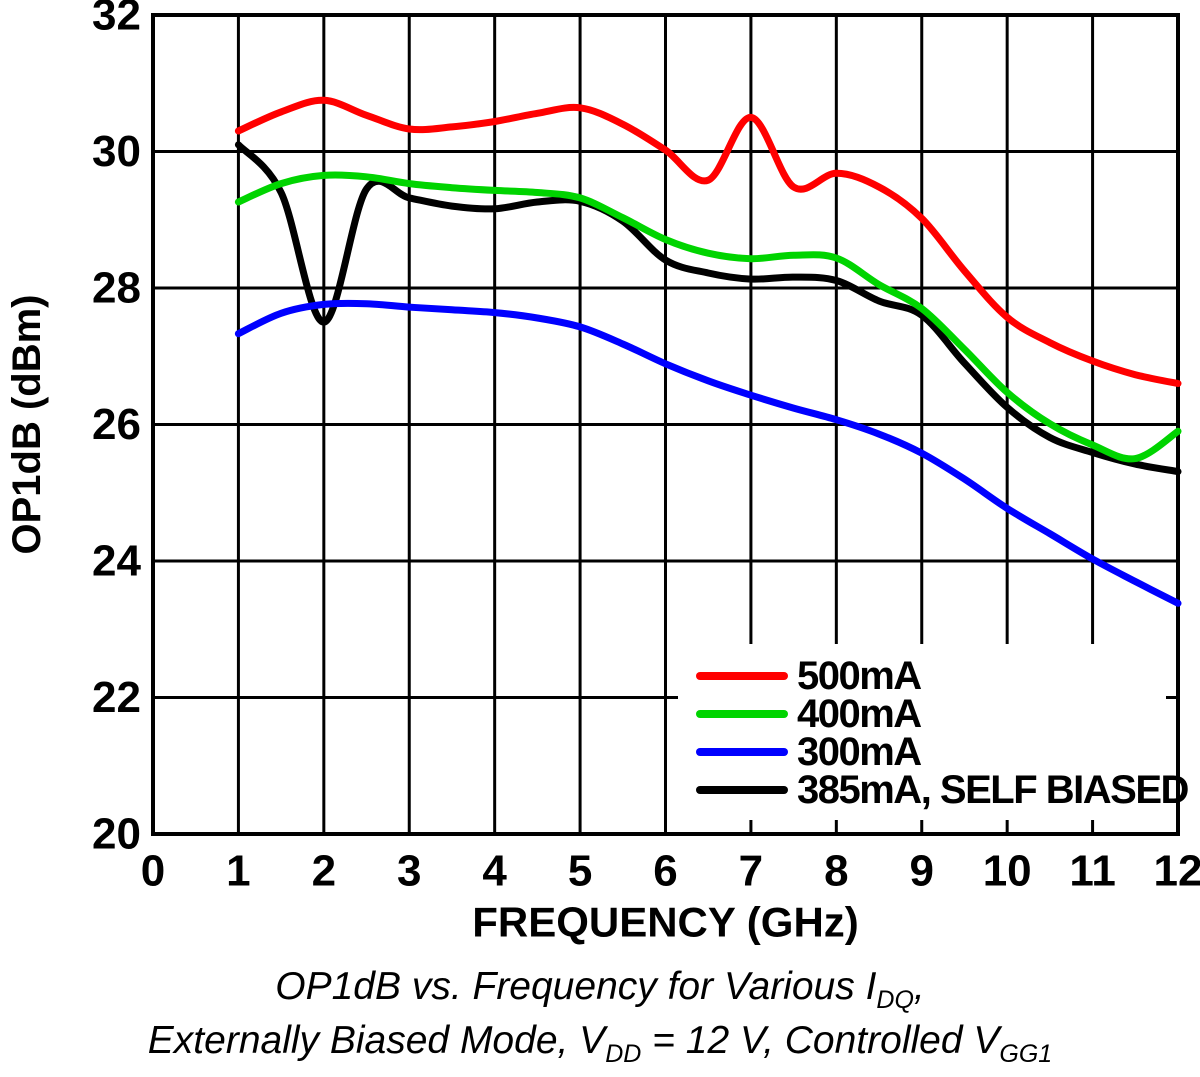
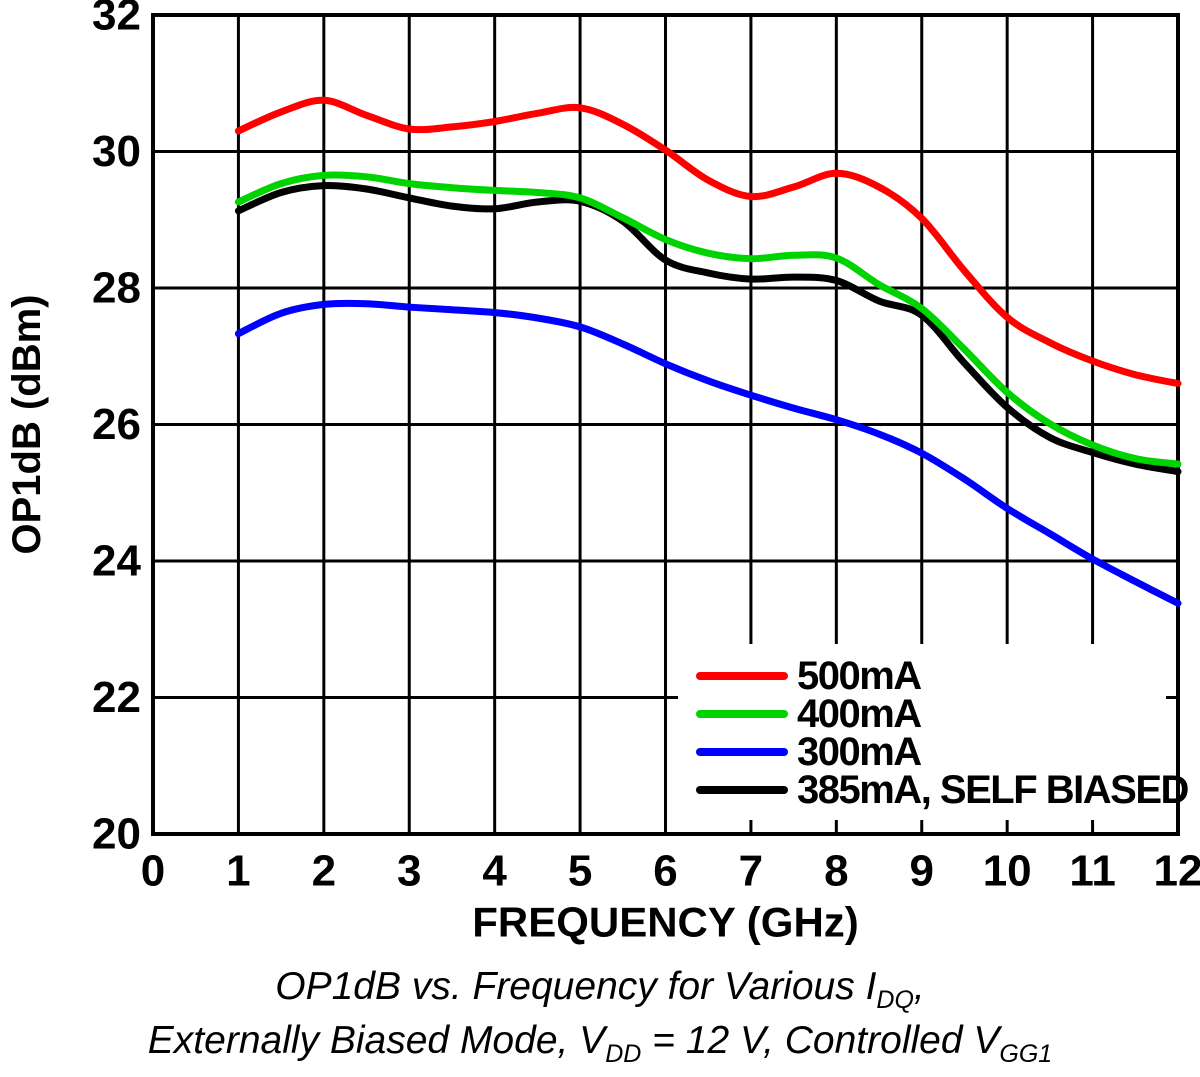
385mA, SELF BIASED/1: 30.1 -> 29.1
385mA, SELF BIASED/2: 27.5 -> 29.5
500mA/7: 30.5 -> 29.3
400mA/12: 25.9 -> 25.4
